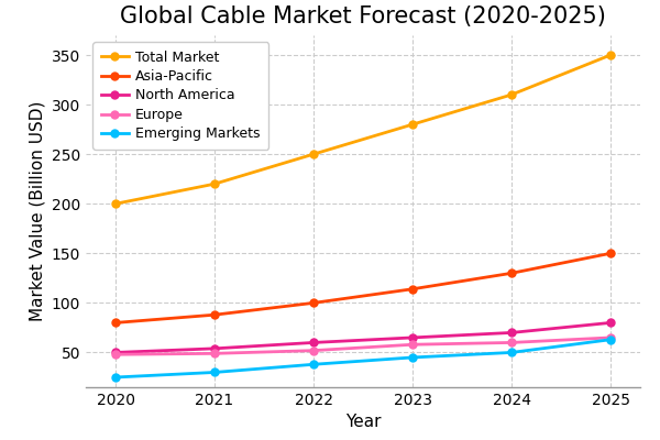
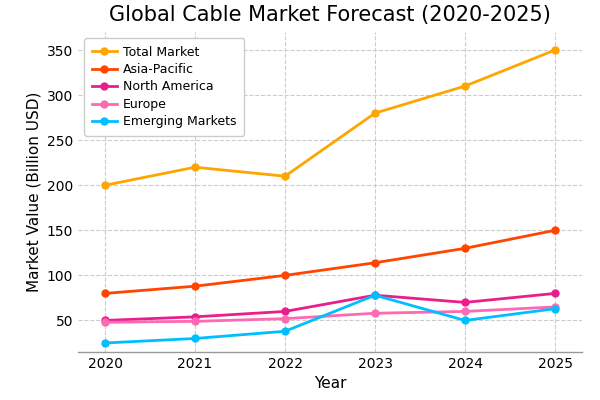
Total Market/2022: 250 -> 210
North America/2023: 65 -> 78
Emerging Markets/2023: 45 -> 78
